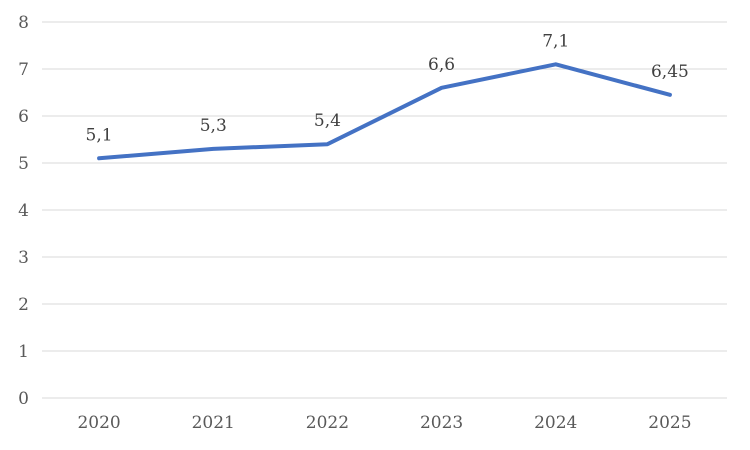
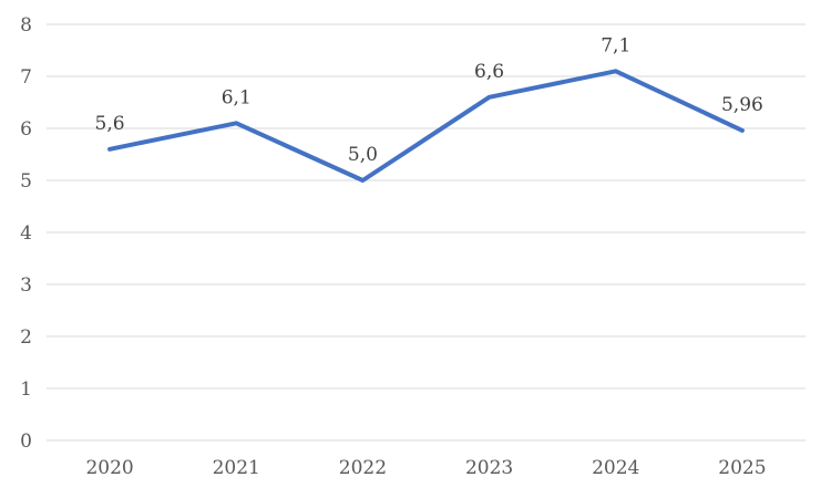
2020: 5,1 -> 5,6
2021: 5,3 -> 6,1
2022: 5,4 -> 5,0
2025: 6,45 -> 5,96
